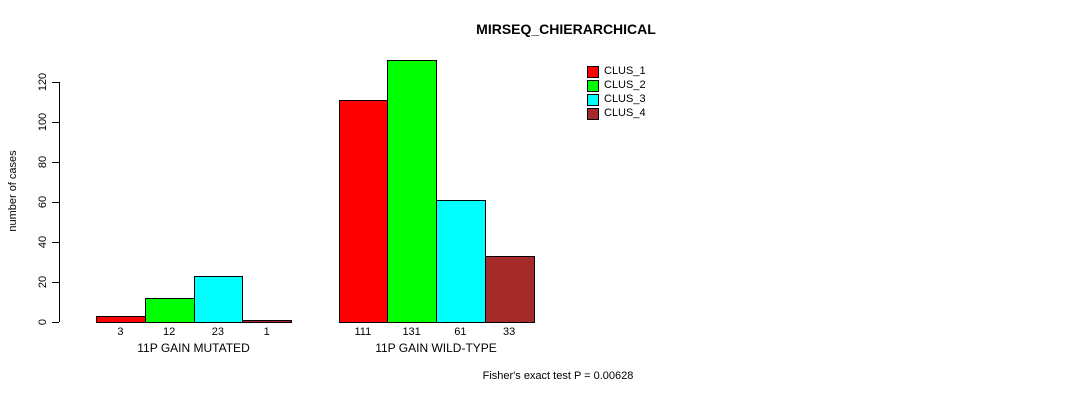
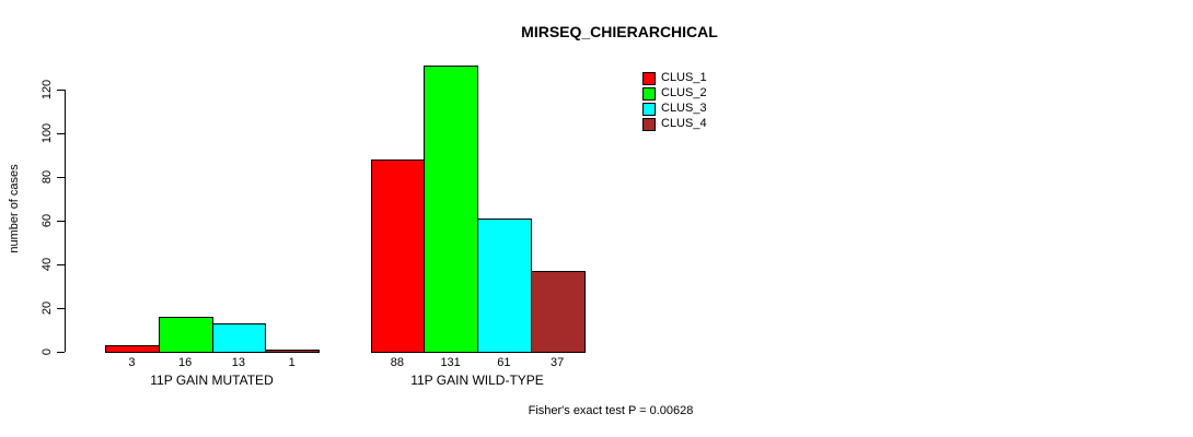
CLUS_2/11P GAIN MUTATED: 12 -> 16
CLUS_3/11P GAIN MUTATED: 23 -> 13
CLUS_1/11P GAIN WILD-TYPE: 111 -> 88
CLUS_4/11P GAIN WILD-TYPE: 33 -> 37
